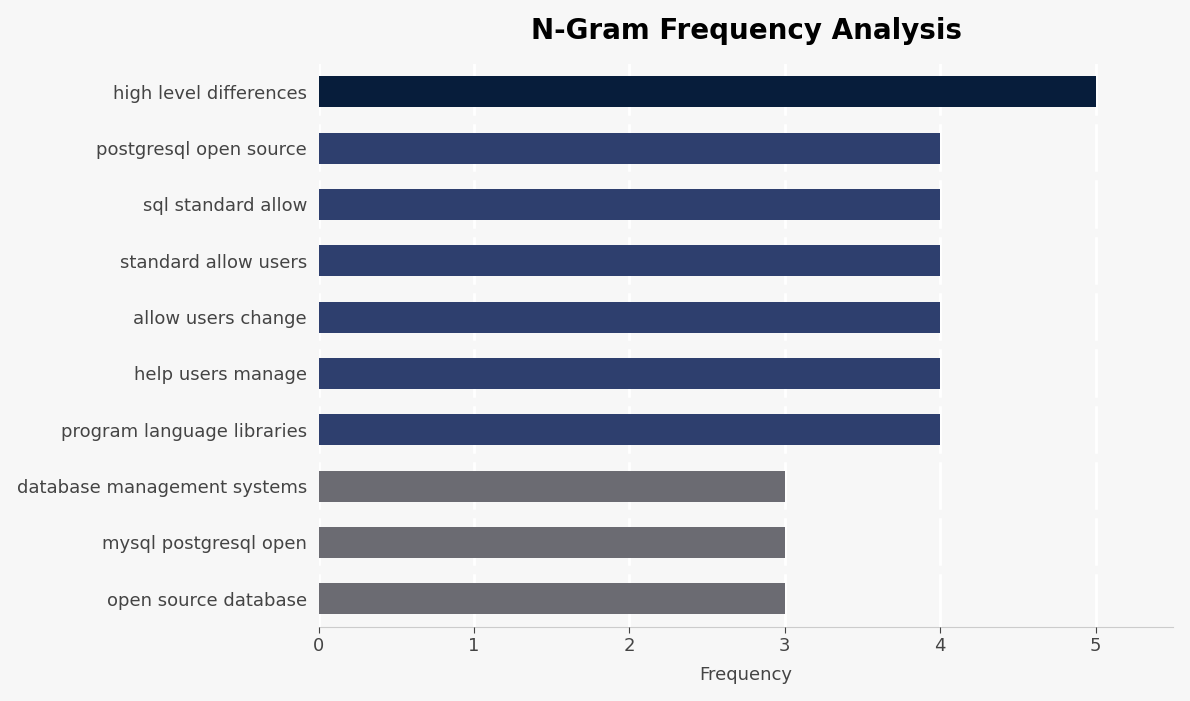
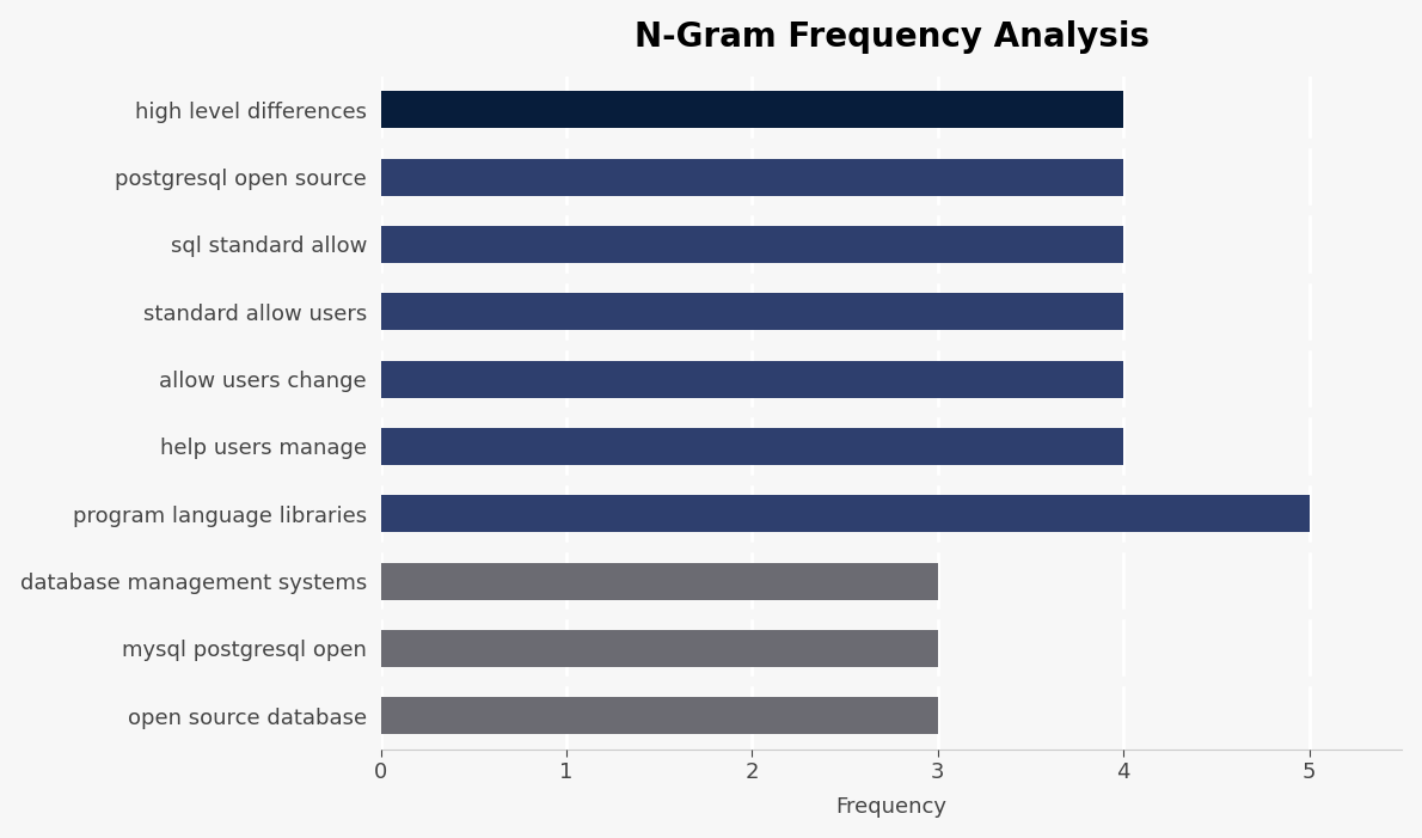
high level differences: 5 -> 4
program language libraries: 4 -> 5
